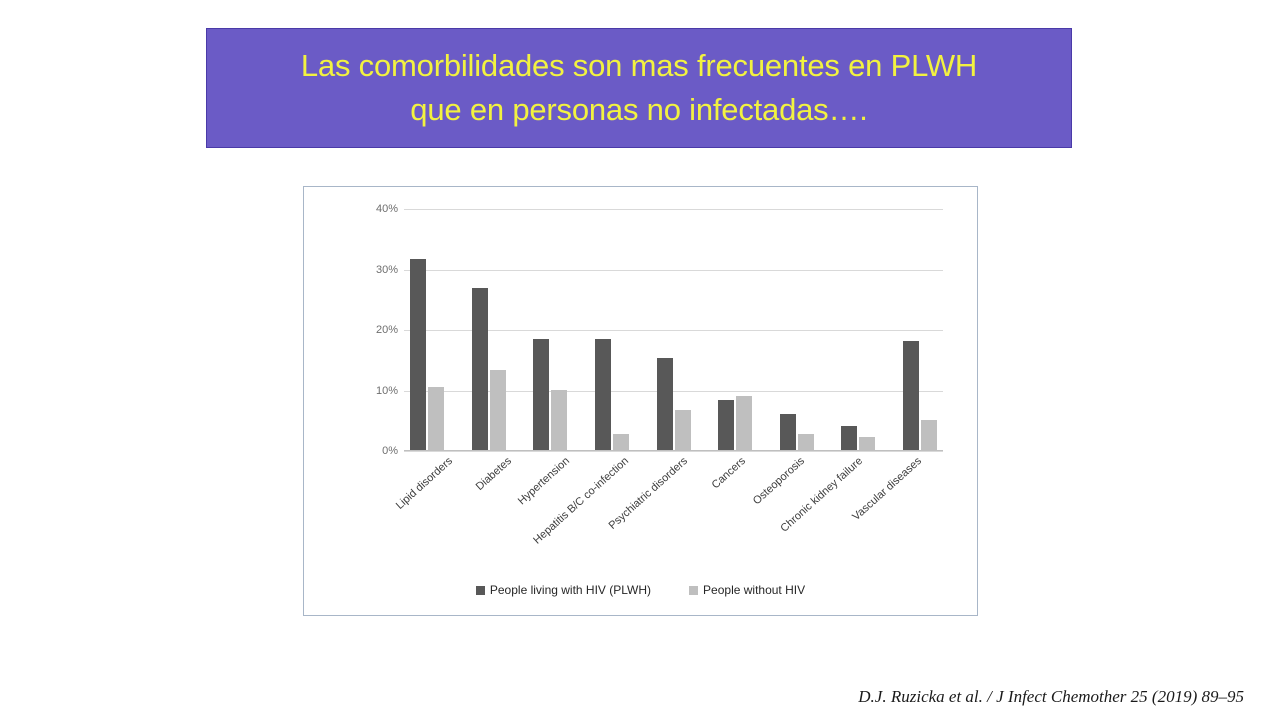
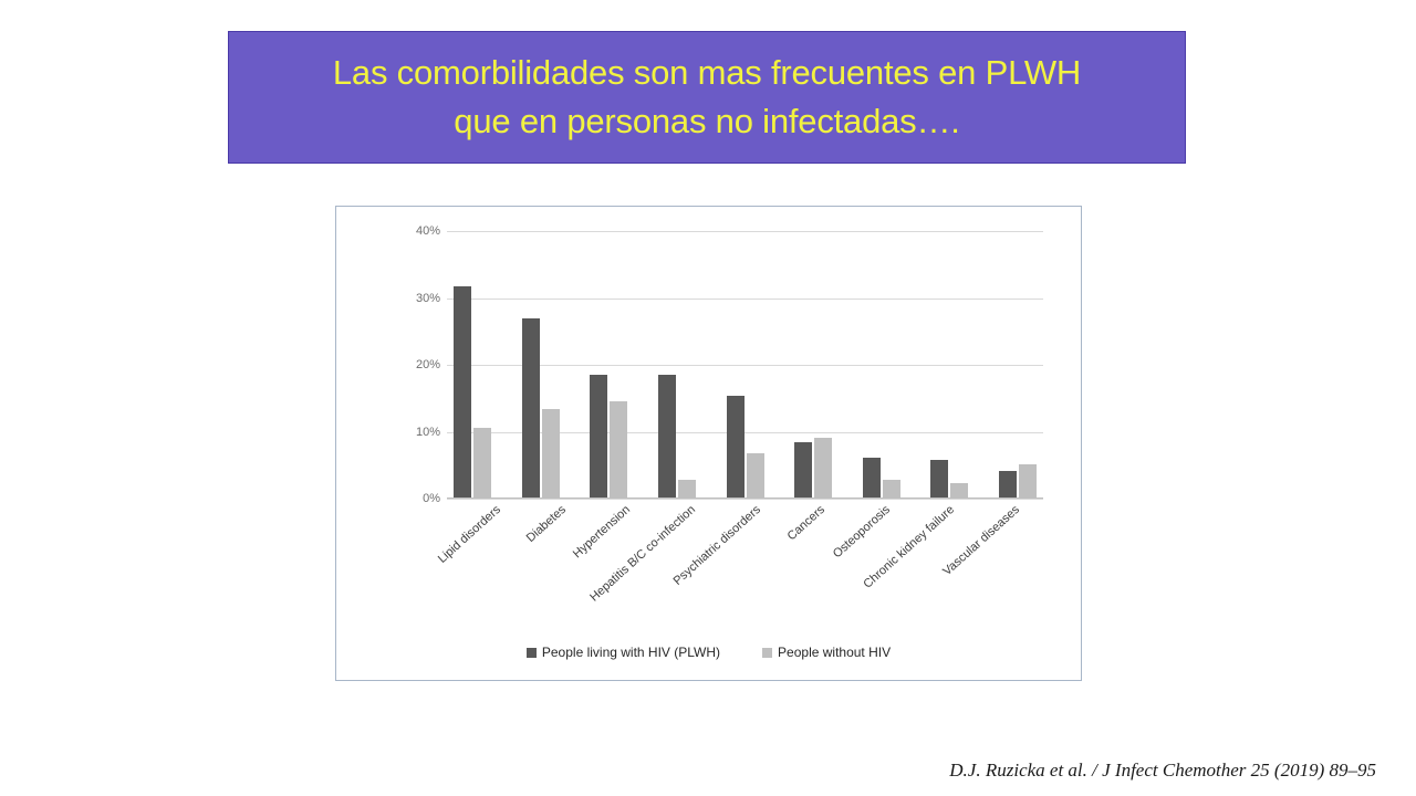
People without HIV/Hypertension: 10% -> 14%
People living with HIV (PLWH)/Chronic kidney failure: 4% -> 6%
People living with HIV (PLWH)/Vascular diseases: 18% -> 4%
